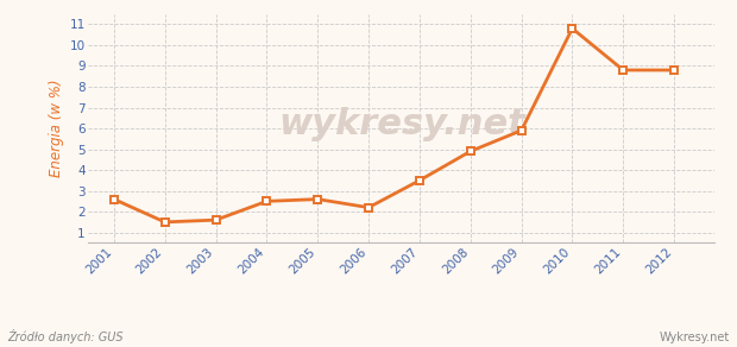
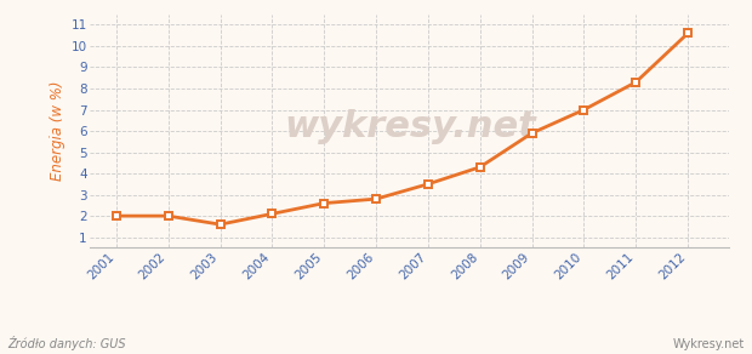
2001: 2.6 -> 2.0
2002: 1.5 -> 2.0
2004: 2.5 -> 2.1
2006: 2.2 -> 2.8
2008: 4.9 -> 4.3
2010: 10.8 -> 7.0
2011: 8.8 -> 8.3
2012: 8.8 -> 10.6
